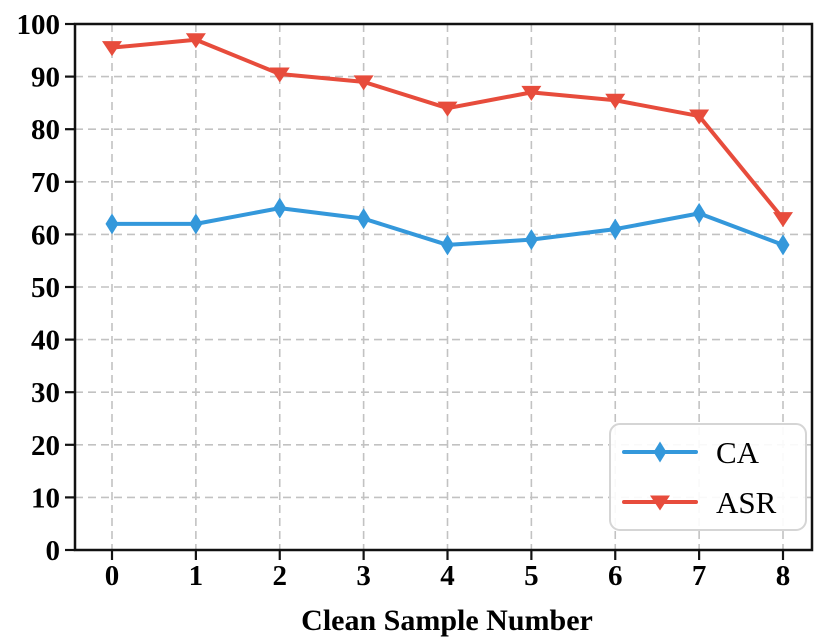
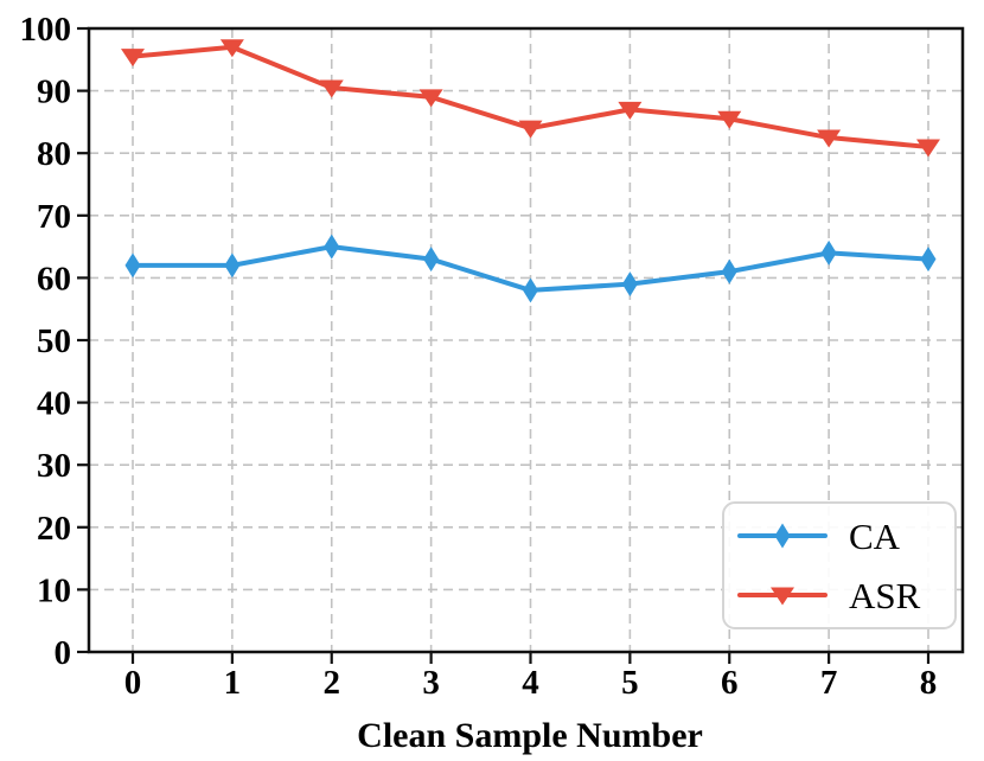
CA/8: 58 -> 63
ASR/8: 63 -> 81
